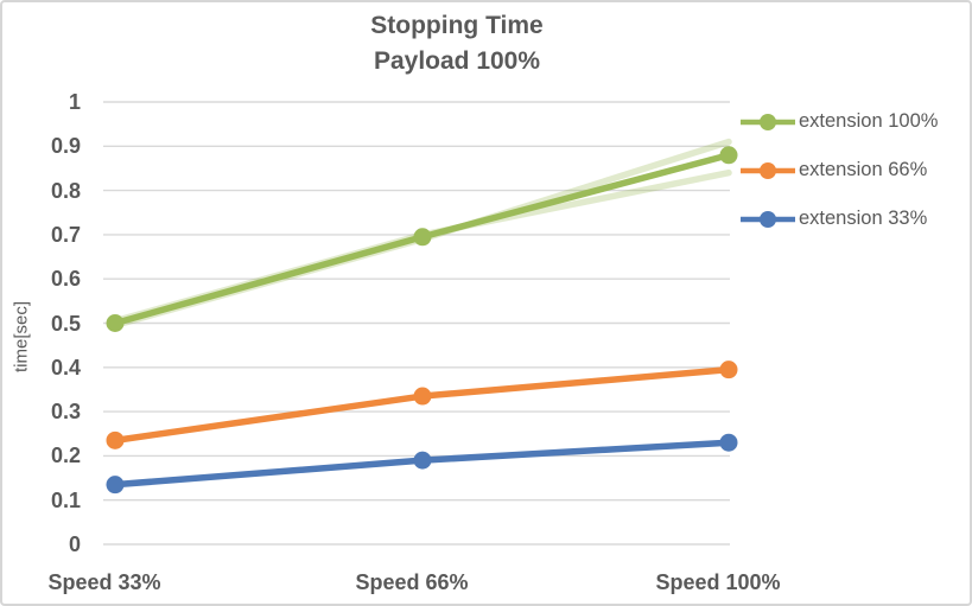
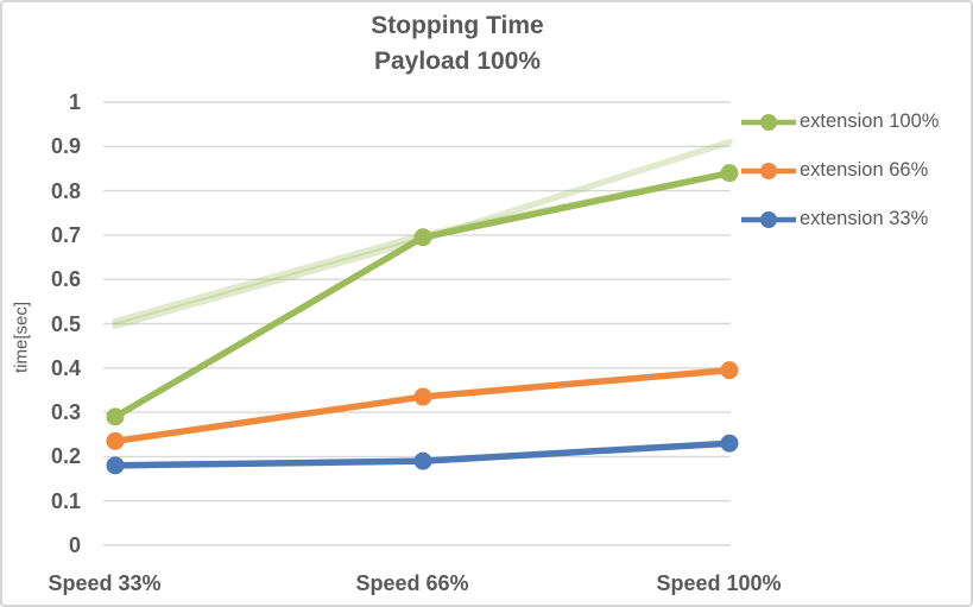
extension 100%/Speed 33%: 0.50 -> 0.29
extension 33%/Speed 33%: 0.14 -> 0.18
extension 100%/Speed 100%: 0.88 -> 0.84
